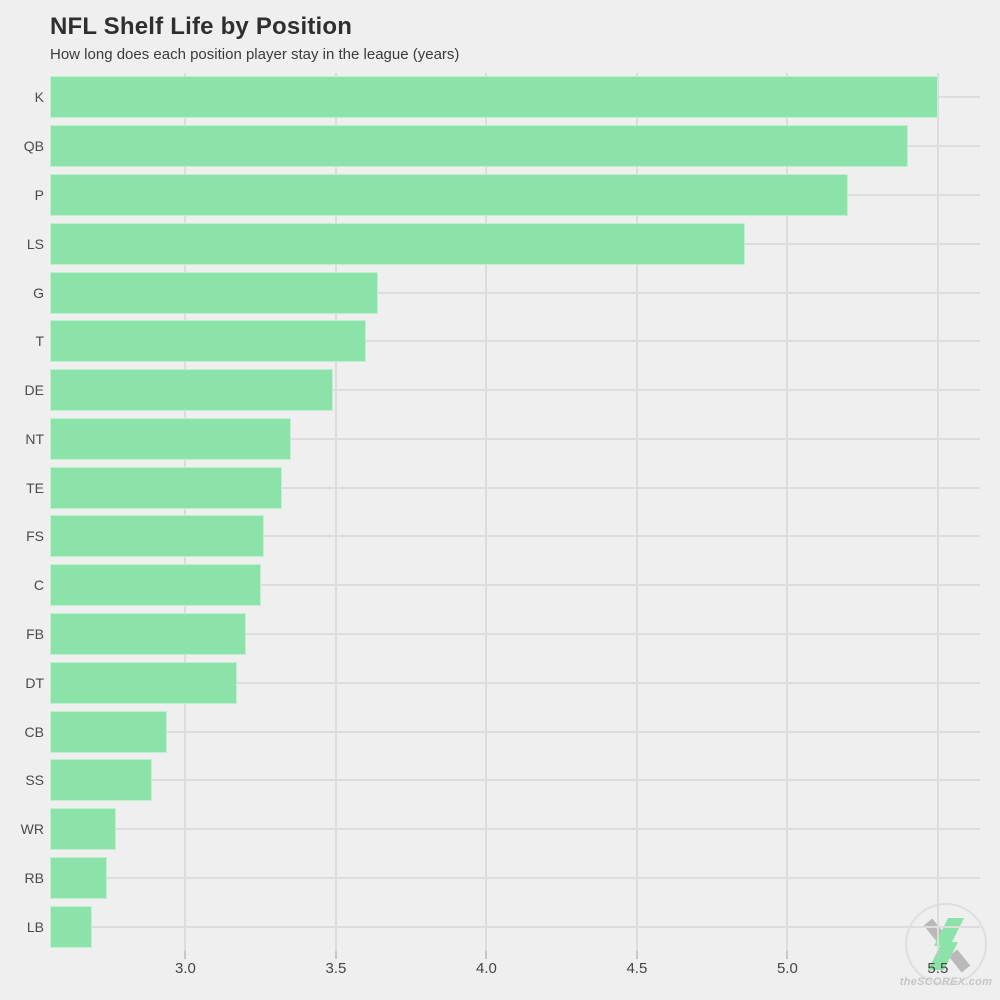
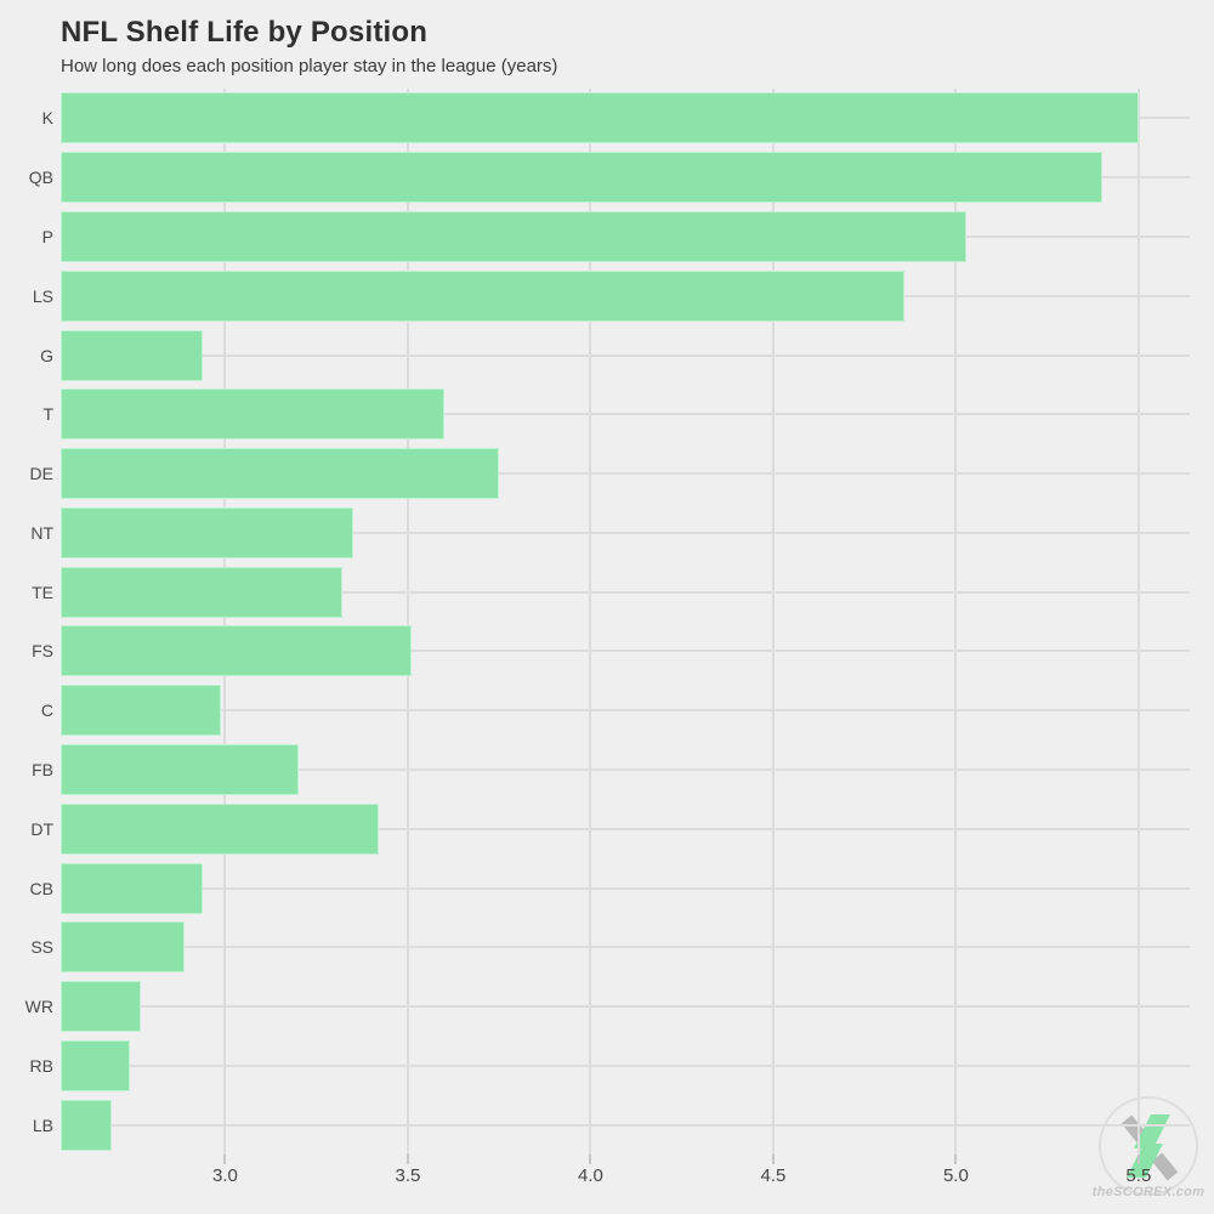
P: 5.20 -> 5.03
G: 3.64 -> 2.94
DE: 3.49 -> 3.75
FS: 3.26 -> 3.51
C: 3.25 -> 2.99
DT: 3.17 -> 3.42
